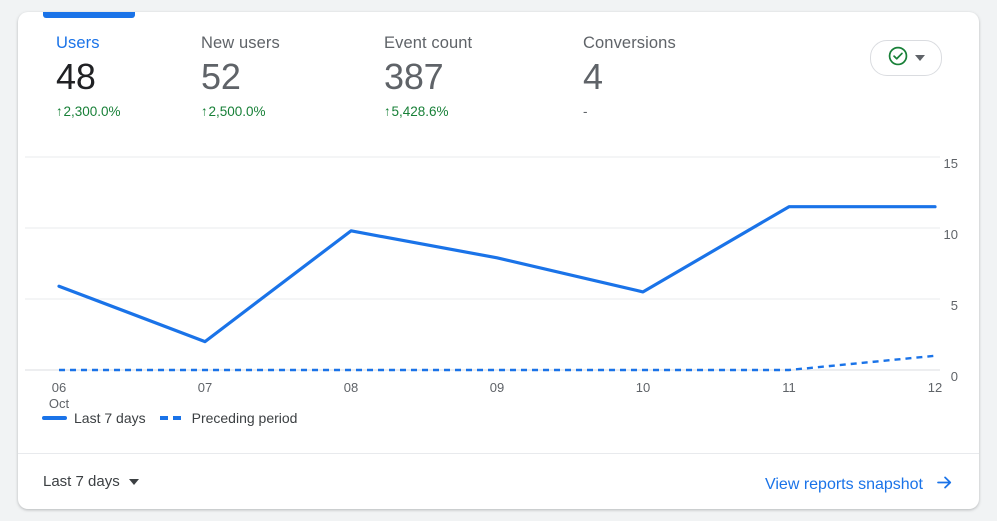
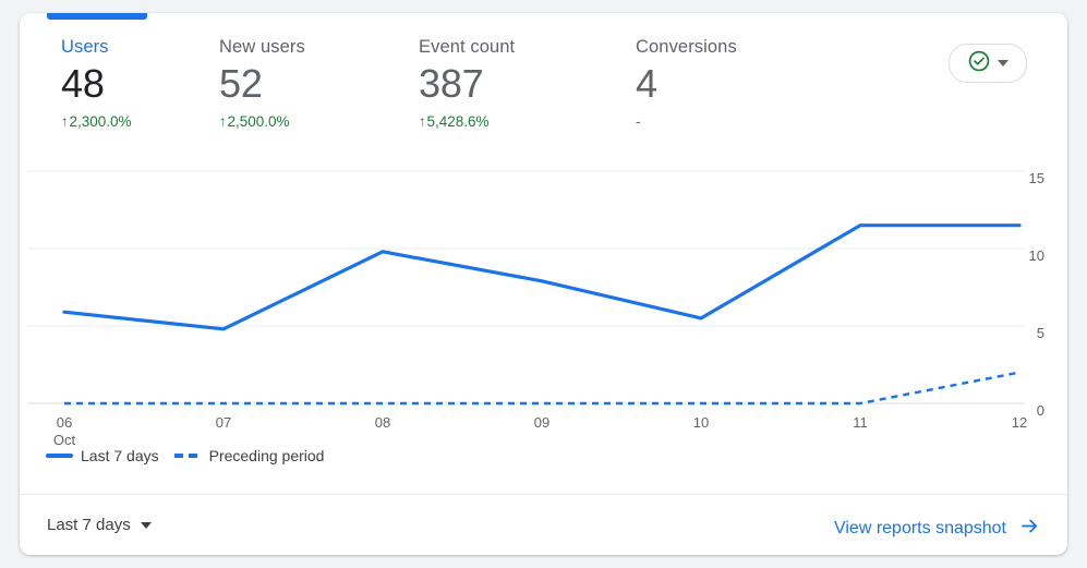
Last 7 days/07: 2.0 -> 4.8
Preceding period/12: 1 -> 2
